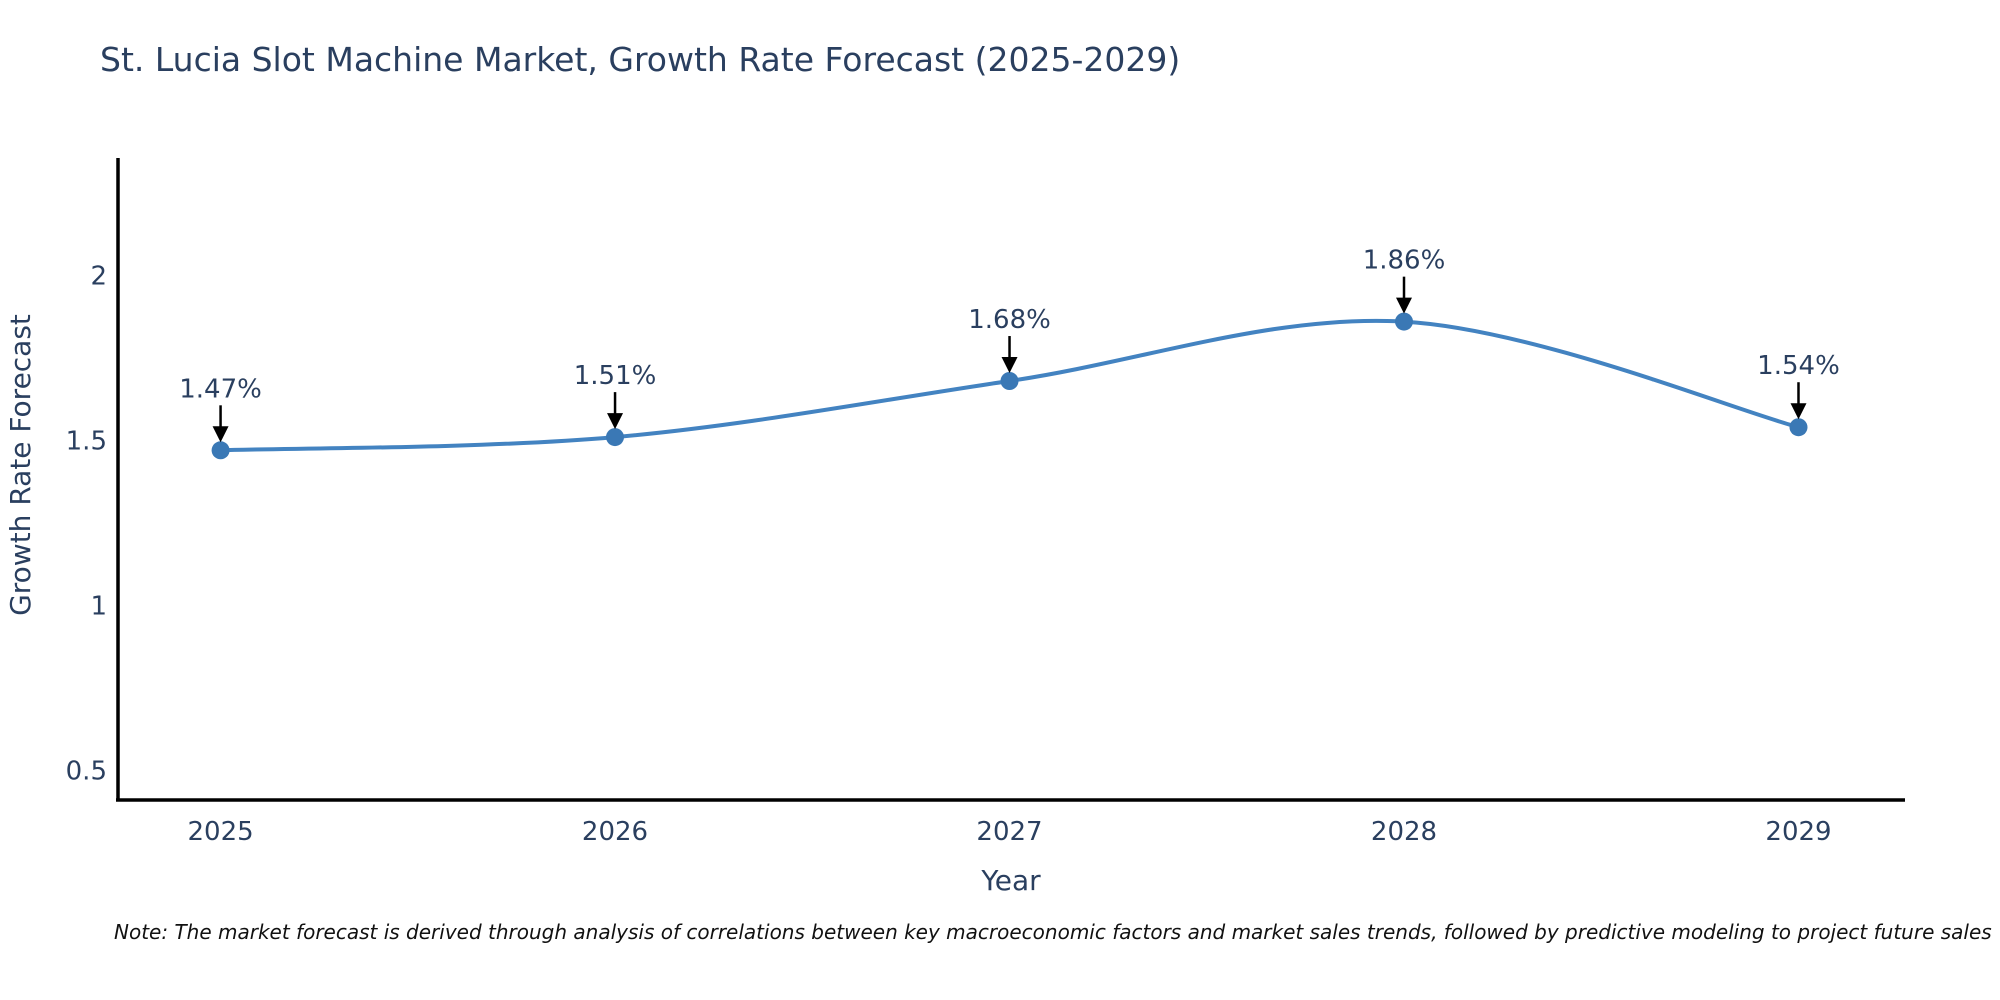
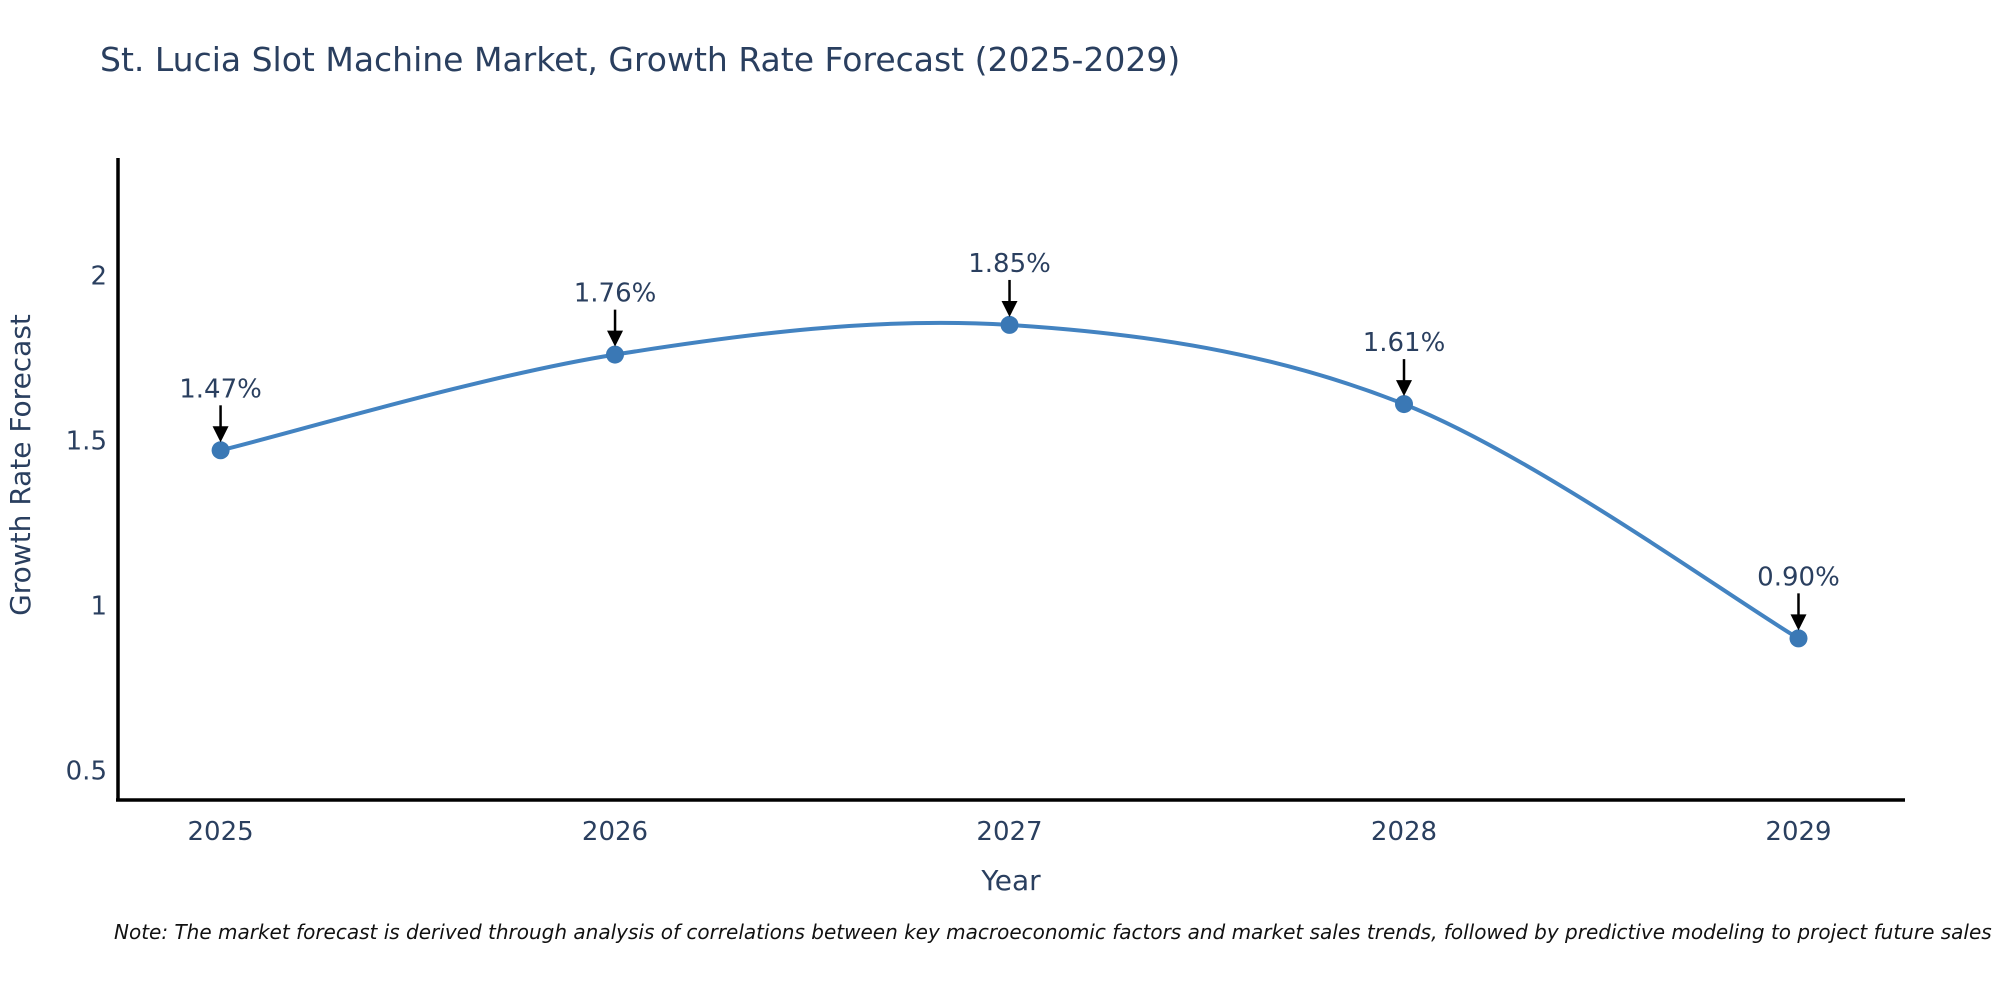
2026: 1.51% -> 1.76%
2027: 1.68% -> 1.85%
2028: 1.86% -> 1.61%
2029: 1.54% -> 0.90%
